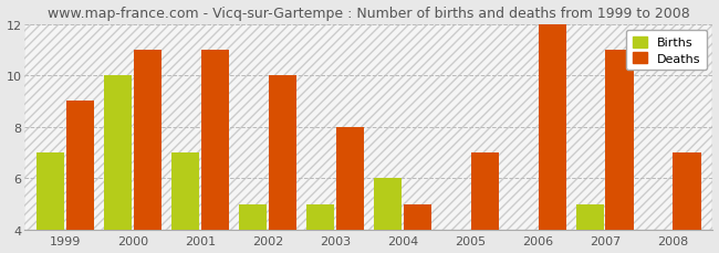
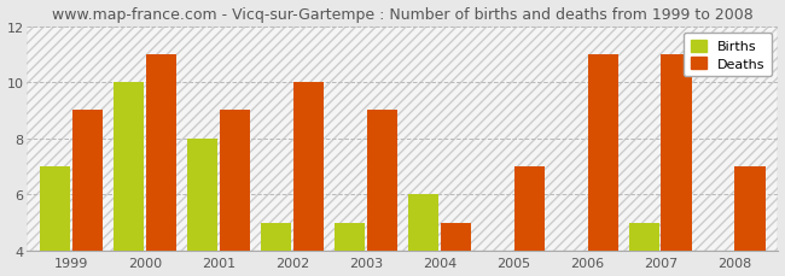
Births/2001: 7 -> 8
Deaths/2001: 11 -> 9
Deaths/2003: 8 -> 9
Deaths/2006: 12 -> 11
